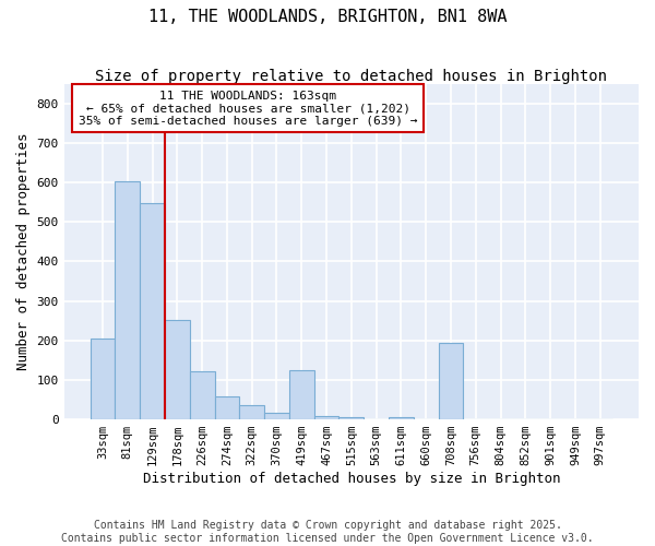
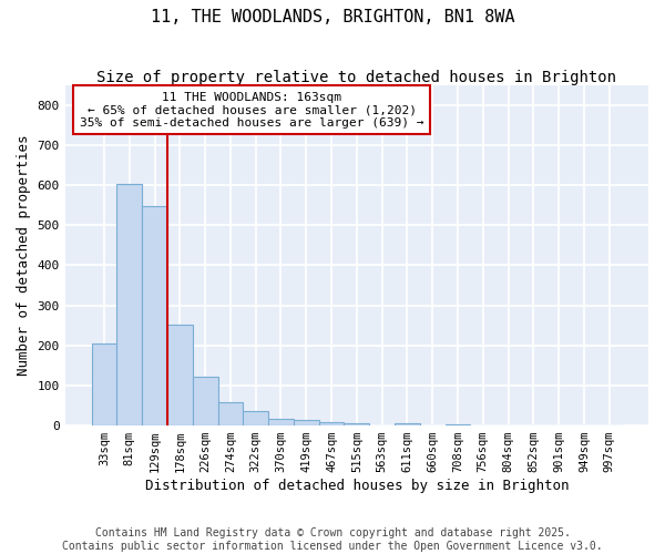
419sqm: 125 -> 14
708sqm: 195 -> 4
